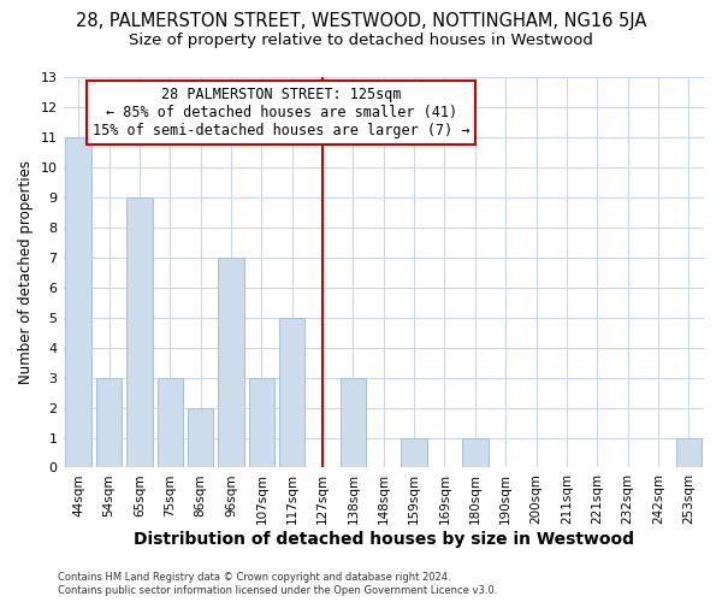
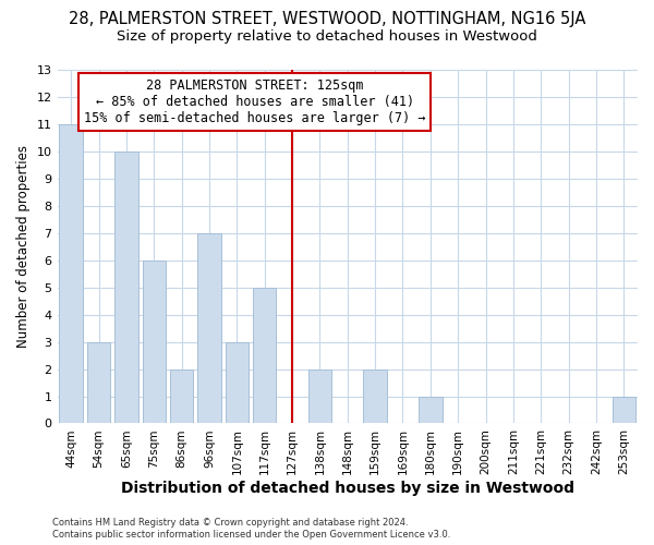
65sqm: 9 -> 10
75sqm: 3 -> 6
138sqm: 3 -> 2
159sqm: 1 -> 2
